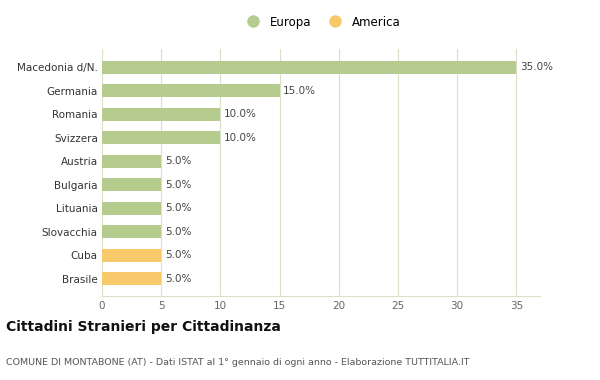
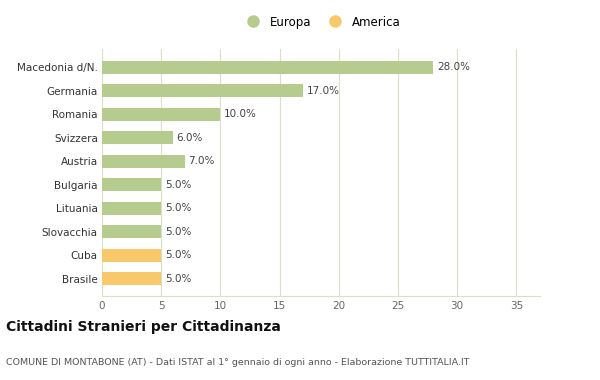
Macedonia d/N.: 35.0% -> 28.0%
Germania: 15.0% -> 17.0%
Svizzera: 10.0% -> 6.0%
Austria: 5.0% -> 7.0%
